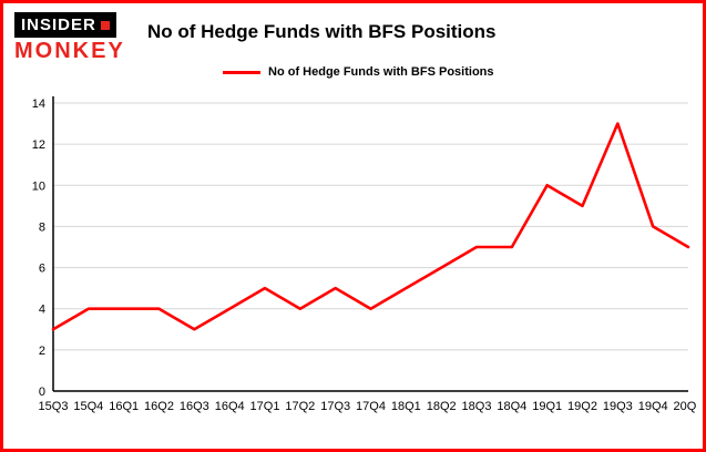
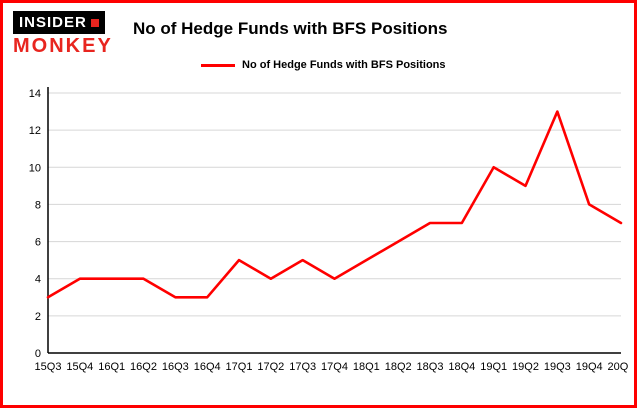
16Q4: 4 -> 3
